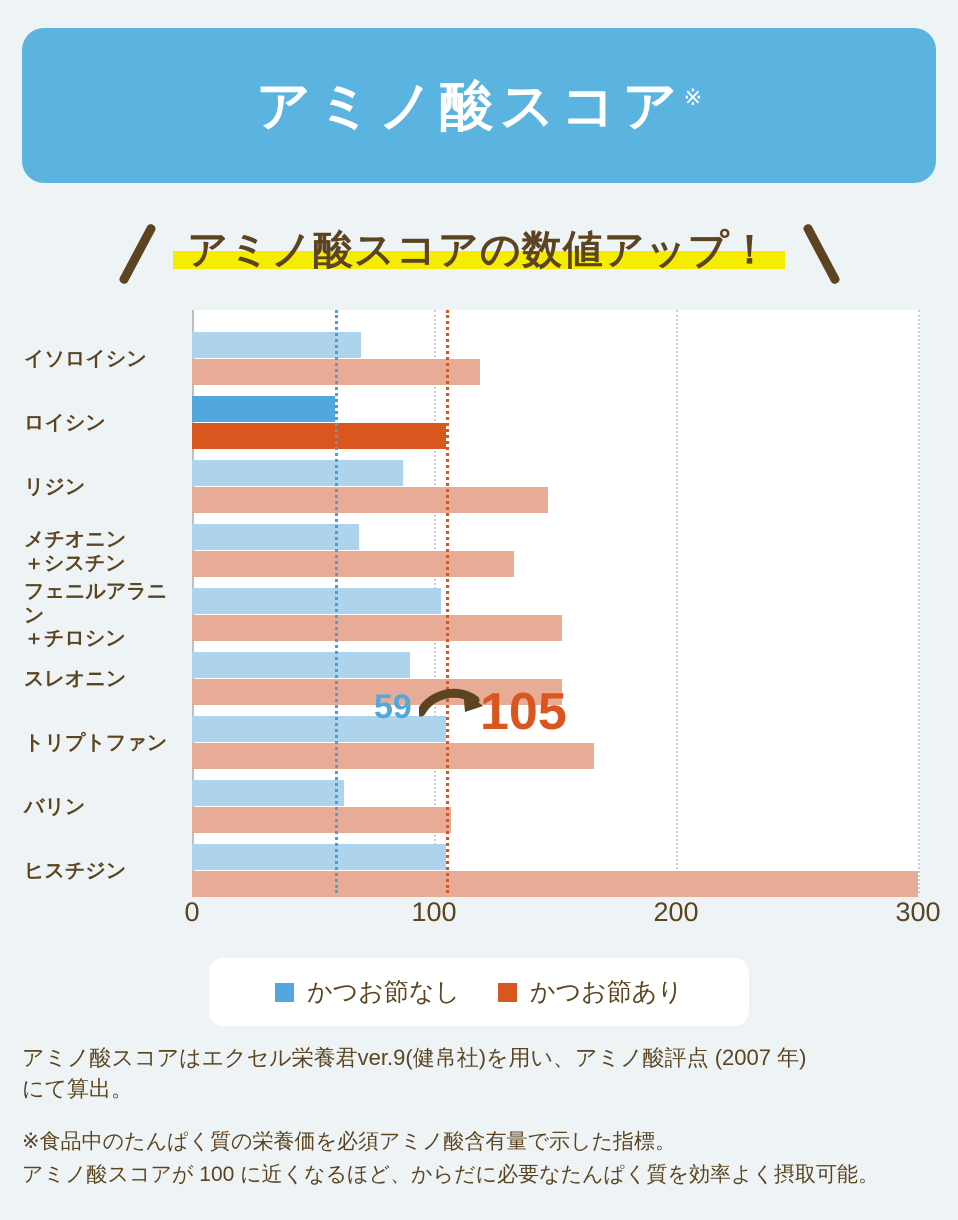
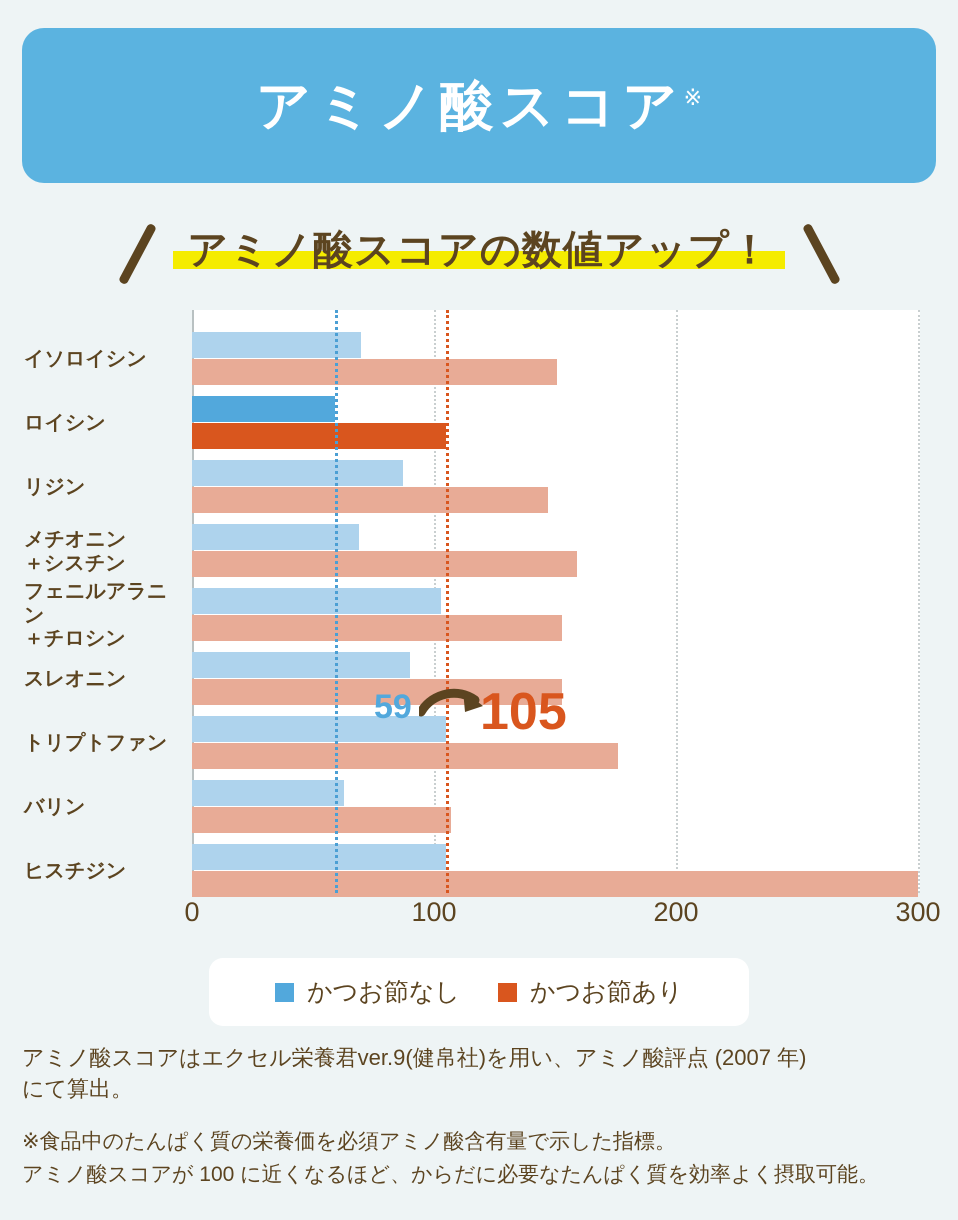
かつお節あり/イソロイシン: 119 -> 151
かつお節あり/メチオニン ＋シスチン: 133 -> 159
かつお節あり/トリプトファン: 166 -> 176
